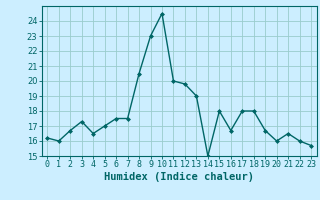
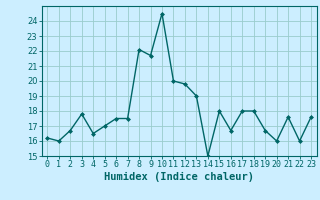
3: 17.3 -> 17.8
8: 20.5 -> 22.1
9: 23.0 -> 21.7
21: 16.5 -> 17.6
23: 15.7 -> 17.6
